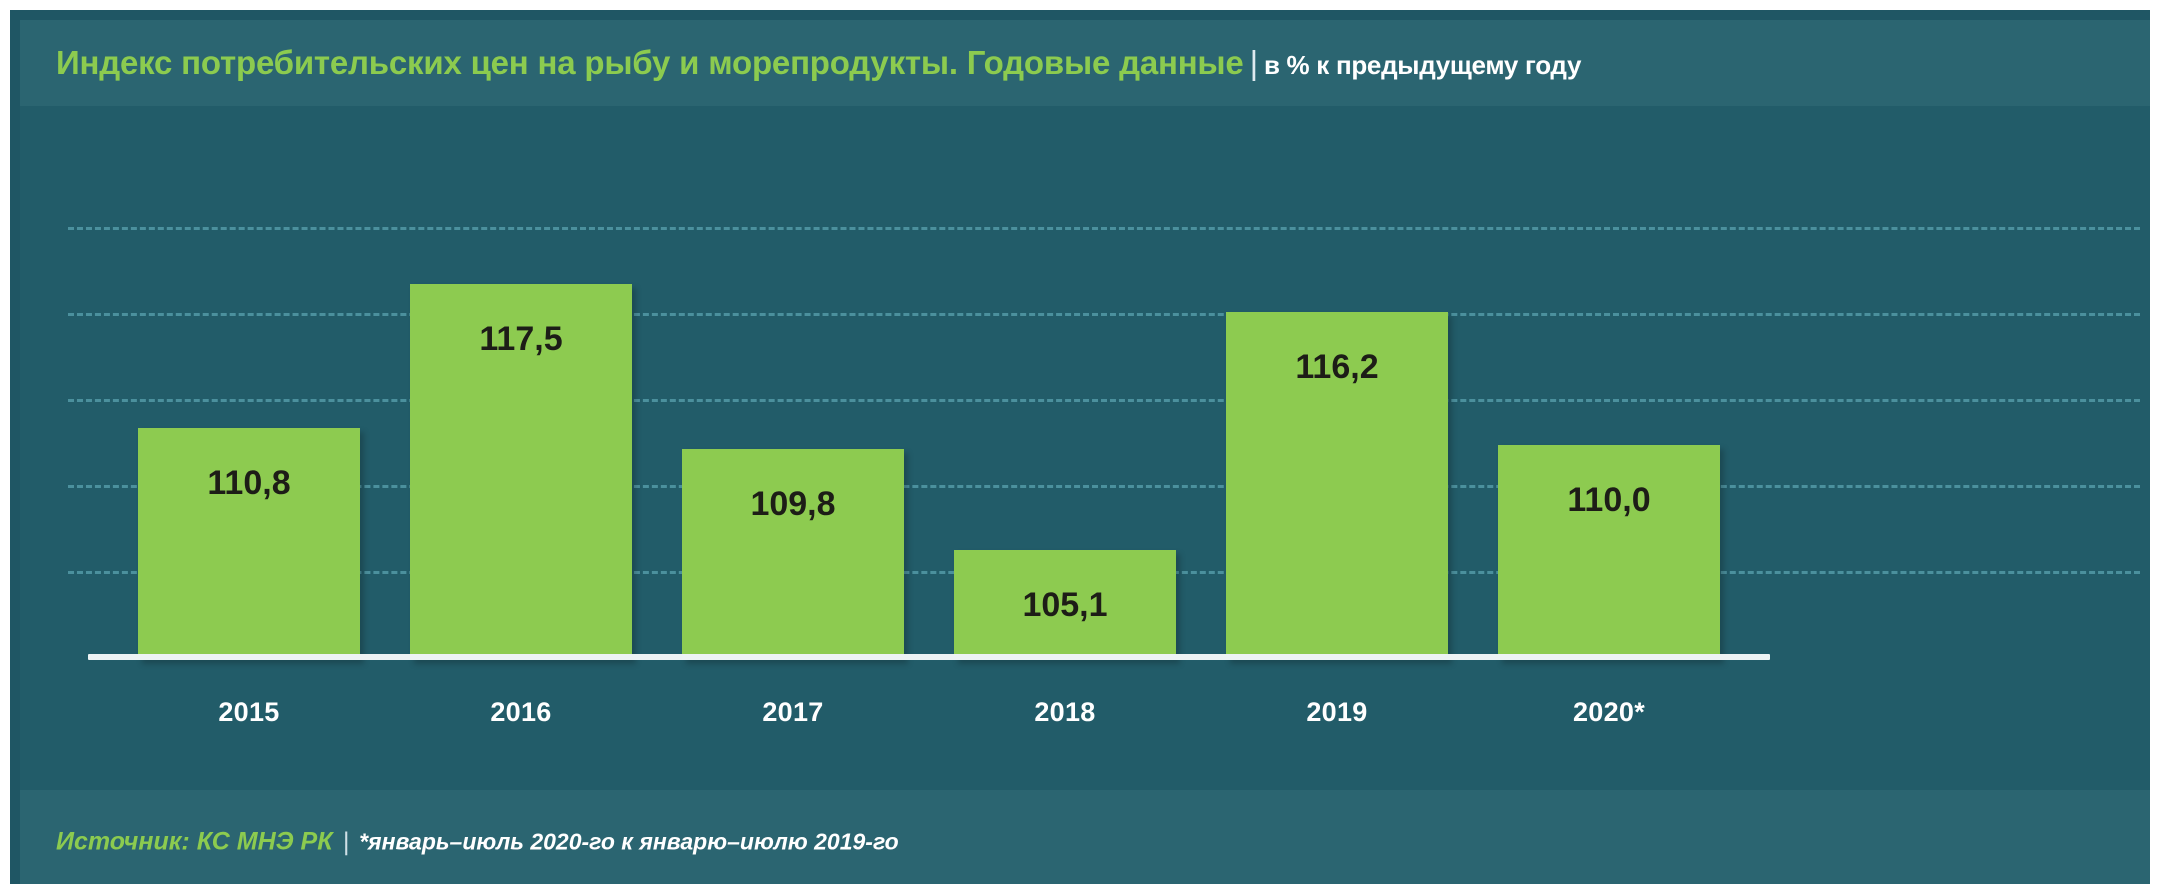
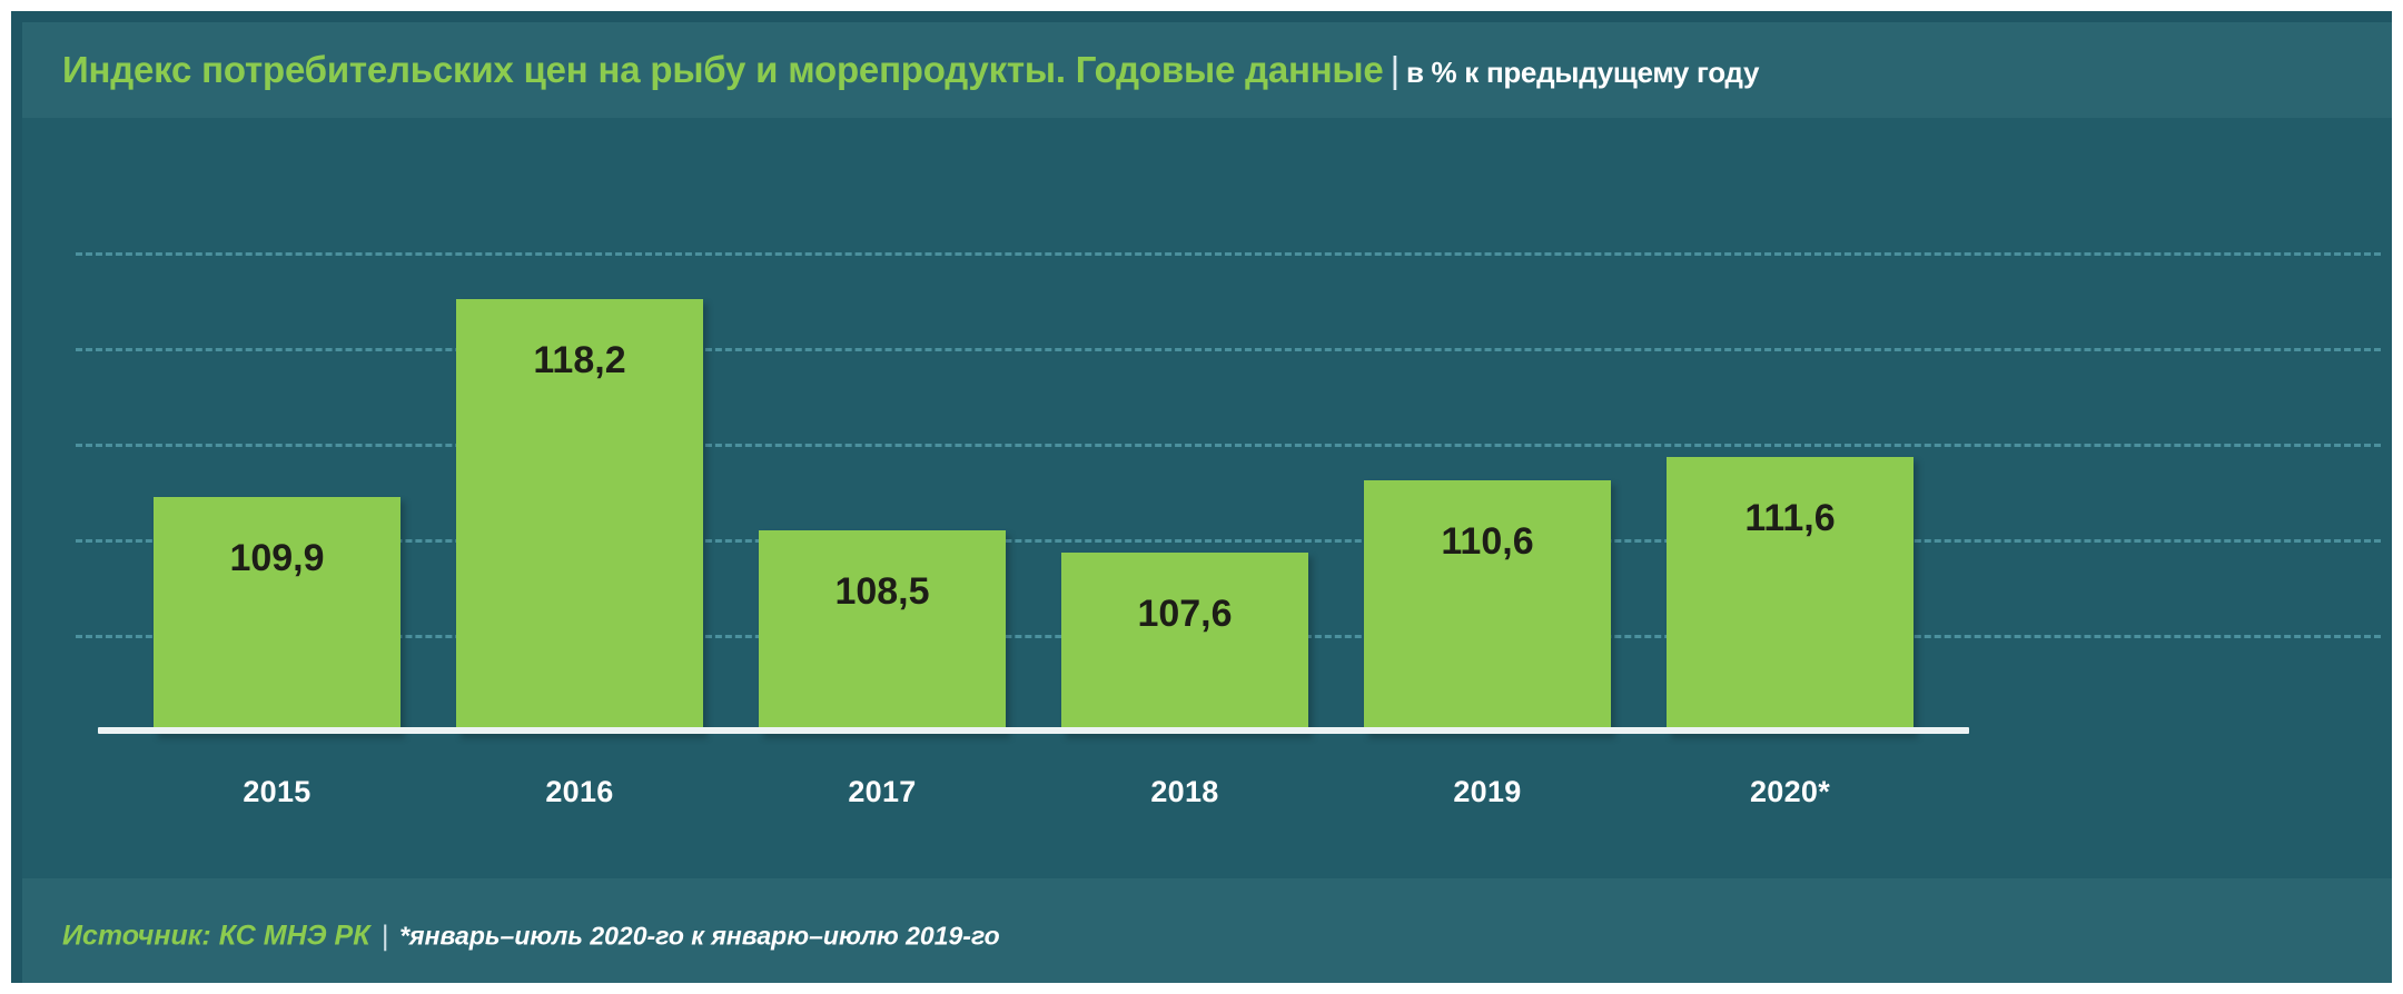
2015: 110,8 -> 109,9
2016: 117,5 -> 118,2
2017: 109,8 -> 108,5
2018: 105,1 -> 107,6
2019: 116,2 -> 110,6
2020*: 110,0 -> 111,6
